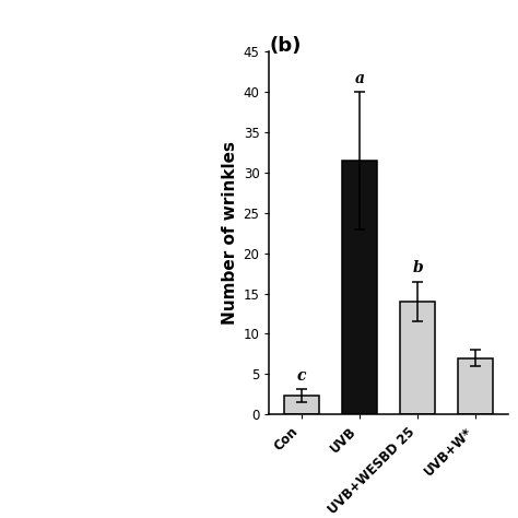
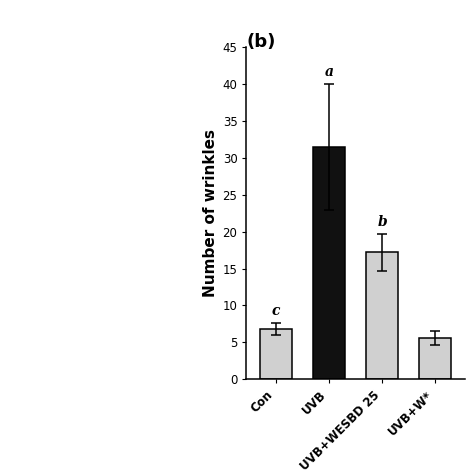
Con: 2.3 -> 6.8
UVB+WESBD 25: 14.0 -> 17.2
UVB+W*: 7.0 -> 5.6
